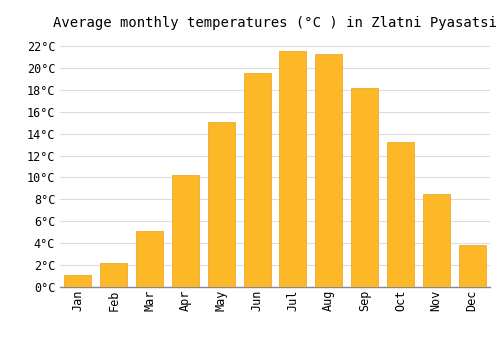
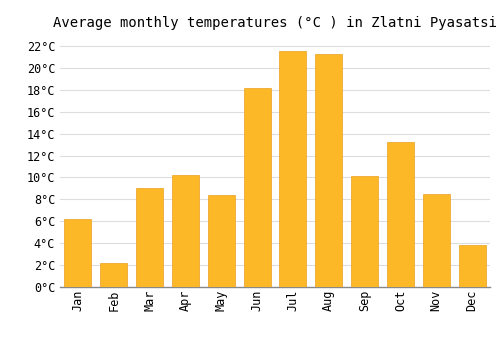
Jan: 1.1°C -> 6.2°C
Mar: 5.1°C -> 9.0°C
May: 15.1°C -> 8.4°C
Jun: 19.5°C -> 18.2°C
Sep: 18.2°C -> 10.1°C
